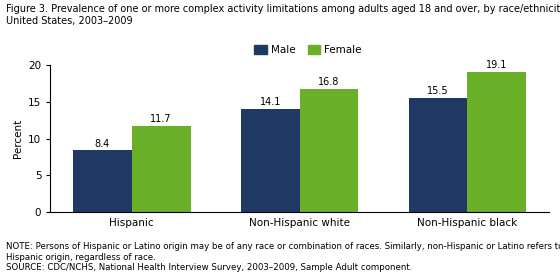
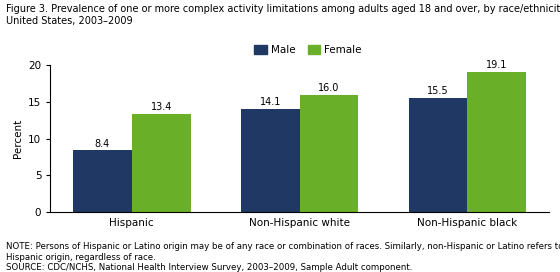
Female/Hispanic: 11.7 -> 13.4
Female/Non-Hispanic white: 16.8 -> 16.0
